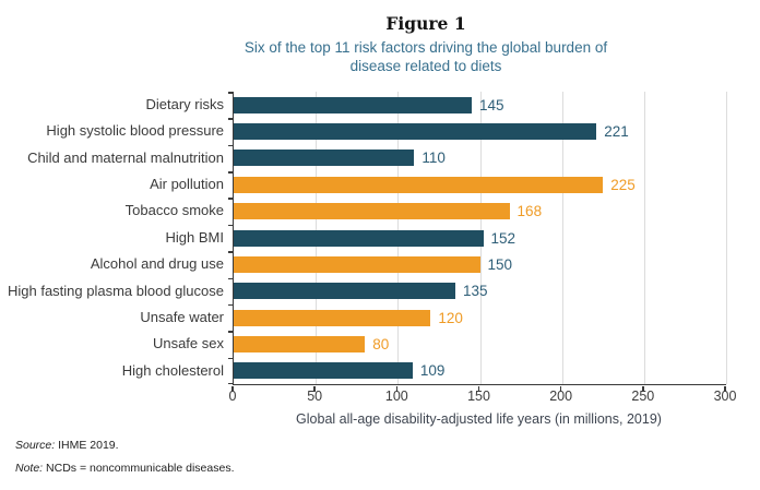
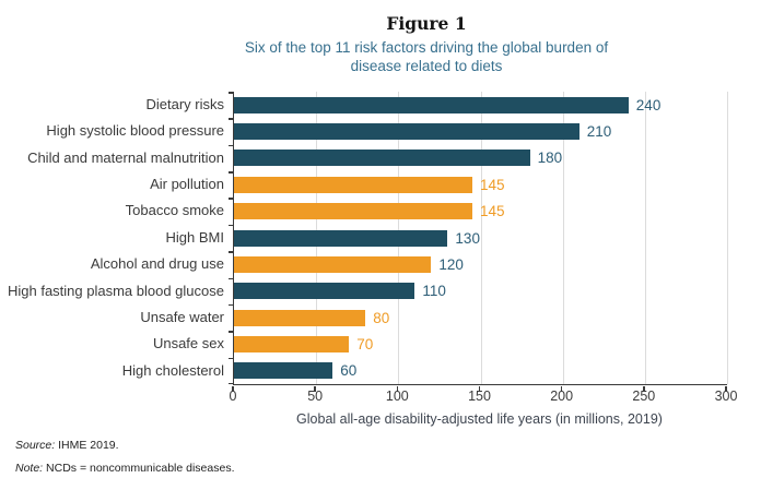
Dietary risks: 145 -> 240
High systolic blood pressure: 221 -> 210
Child and maternal malnutrition: 110 -> 180
Air pollution: 225 -> 145
Tobacco smoke: 168 -> 145
High BMI: 152 -> 130
Alcohol and drug use: 150 -> 120
High fasting plasma blood glucose: 135 -> 110
Unsafe water: 120 -> 80
Unsafe sex: 80 -> 70
High cholesterol: 109 -> 60
